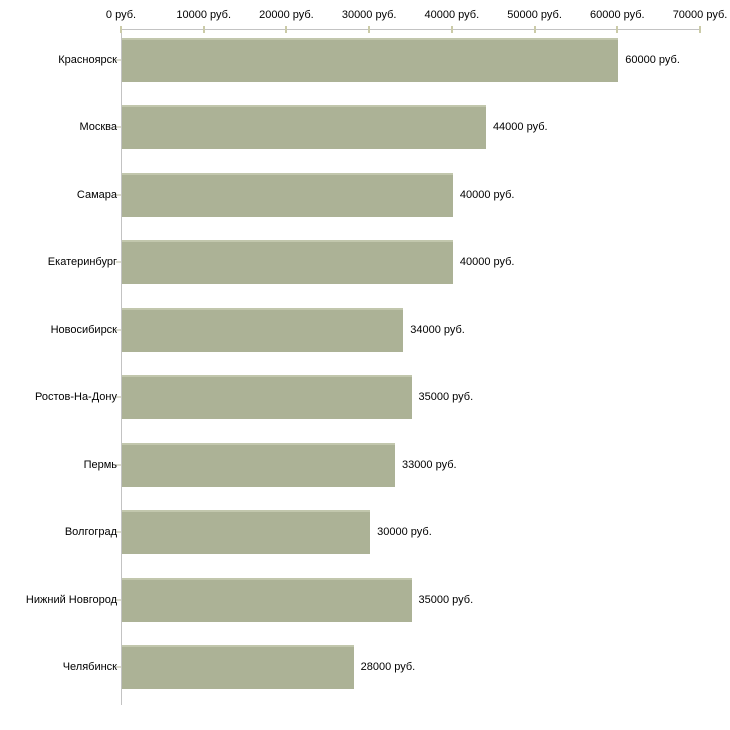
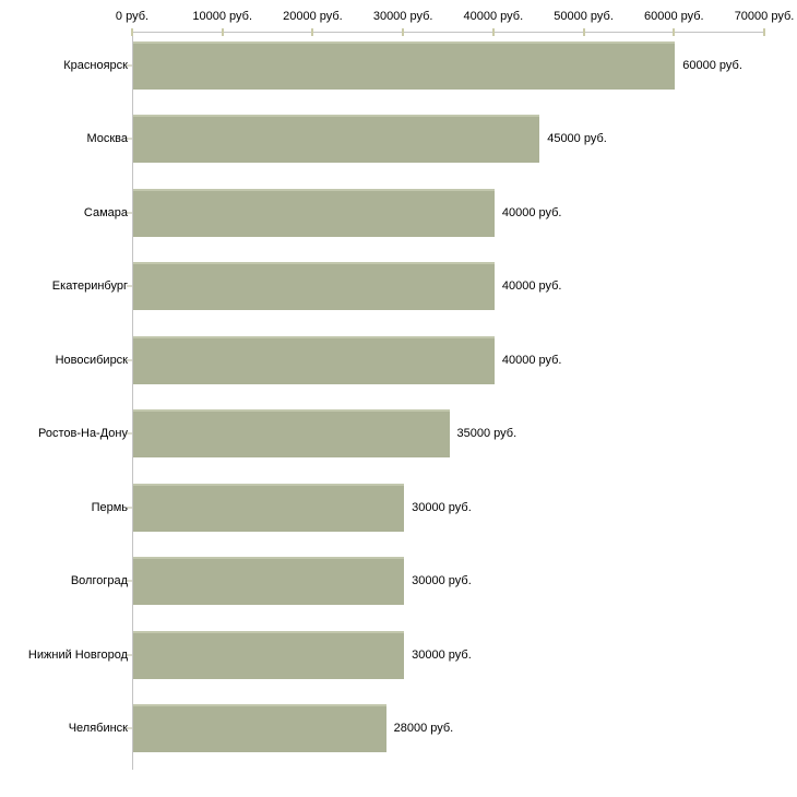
Москва: 44000 -> 45000
Новосибирск: 34000 -> 40000
Пермь: 33000 -> 30000
Нижний Новгород: 35000 -> 30000
